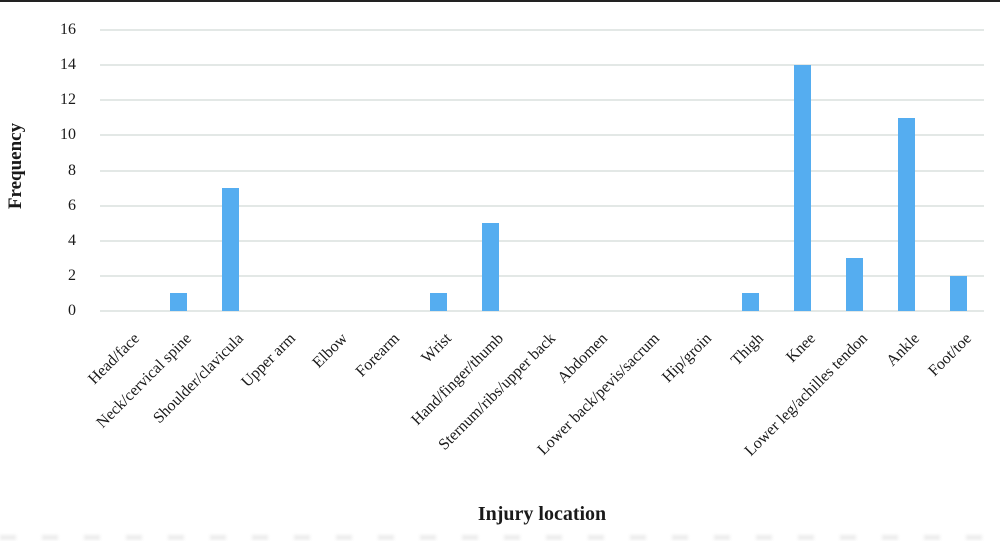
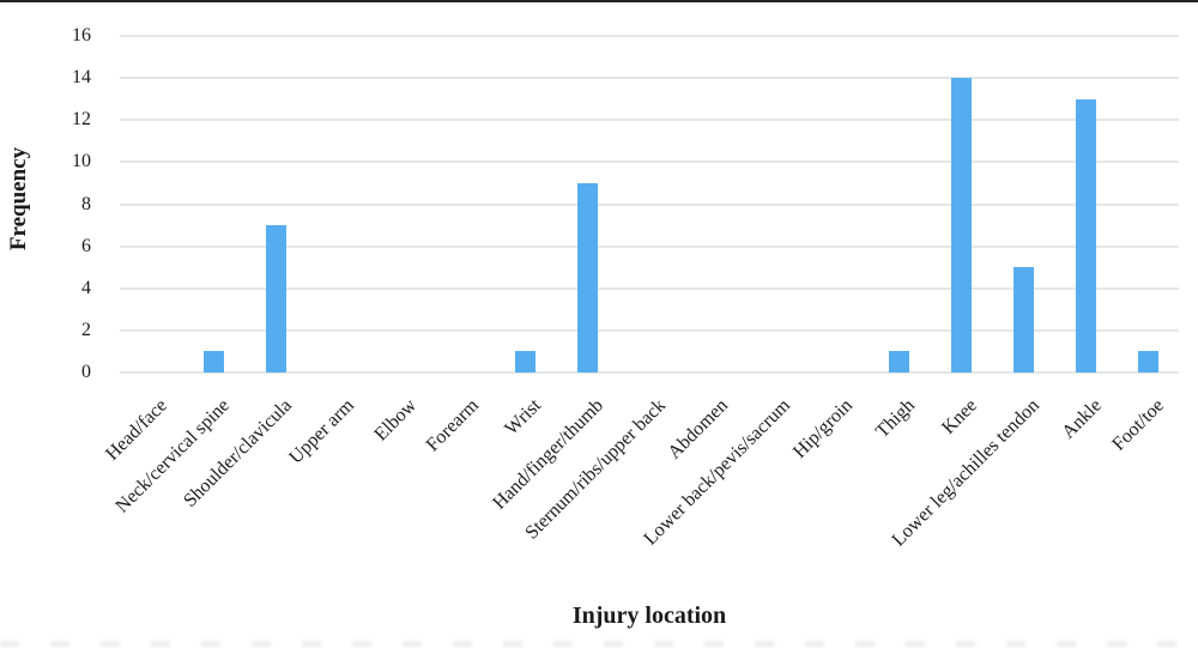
Hand/finger/thumb: 5 -> 9
Lower leg/achilles tendon: 3 -> 5
Ankle: 11 -> 13
Foot/toe: 2 -> 1
